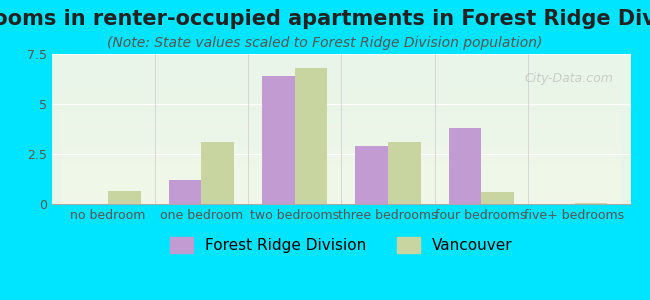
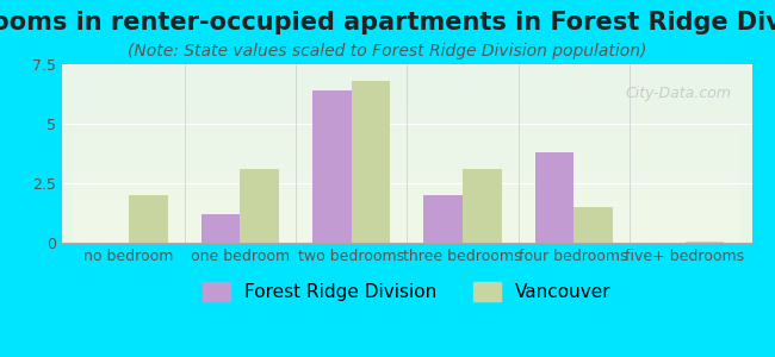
Vancouver/no bedroom: 0.7 -> 2.0
Forest Ridge Division/three bedrooms: 2.9 -> 2.0
Vancouver/four bedrooms: 0.6 -> 1.5
